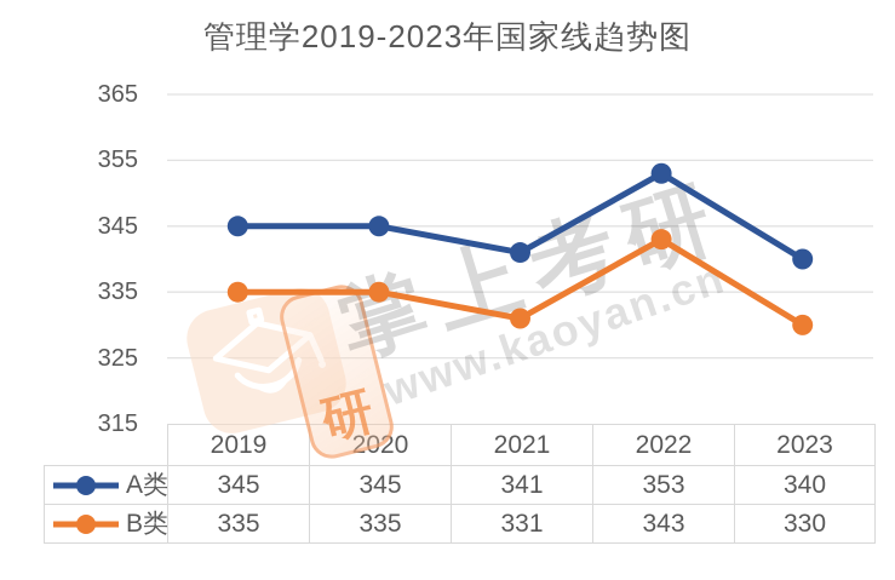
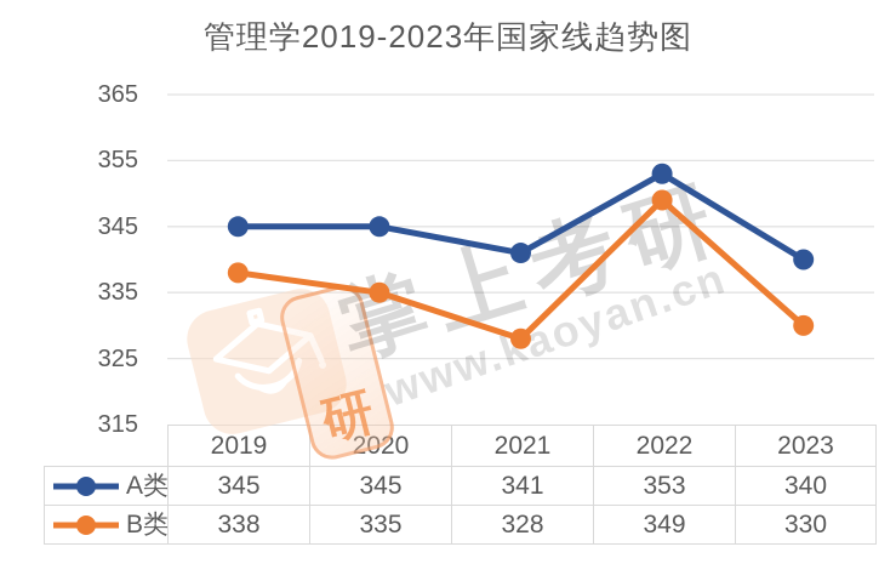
B类/2019: 335 -> 338
B类/2021: 331 -> 328
B类/2022: 343 -> 349
